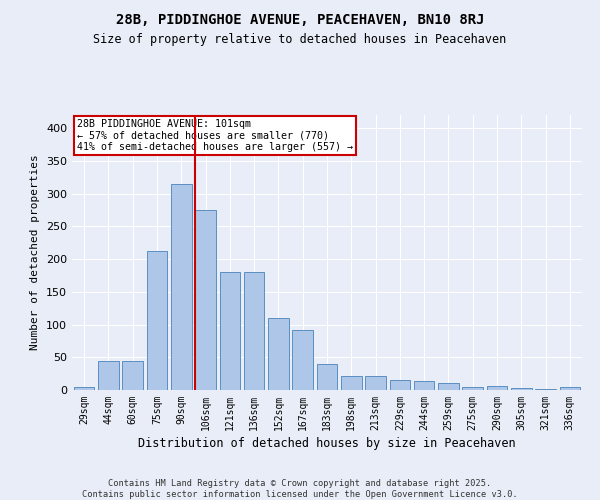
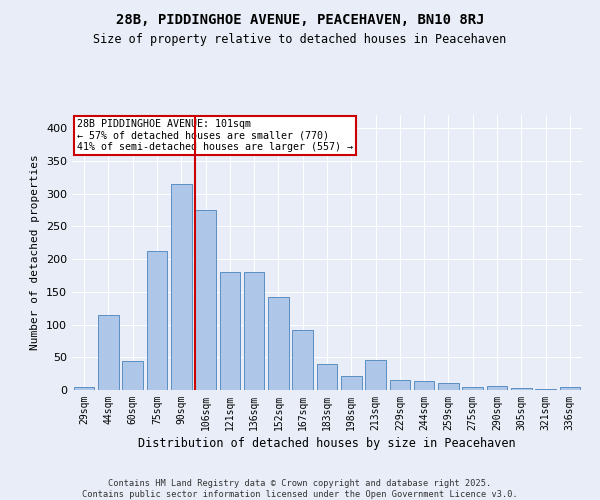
44sqm: 44 -> 114
152sqm: 110 -> 142
213sqm: 22 -> 46
